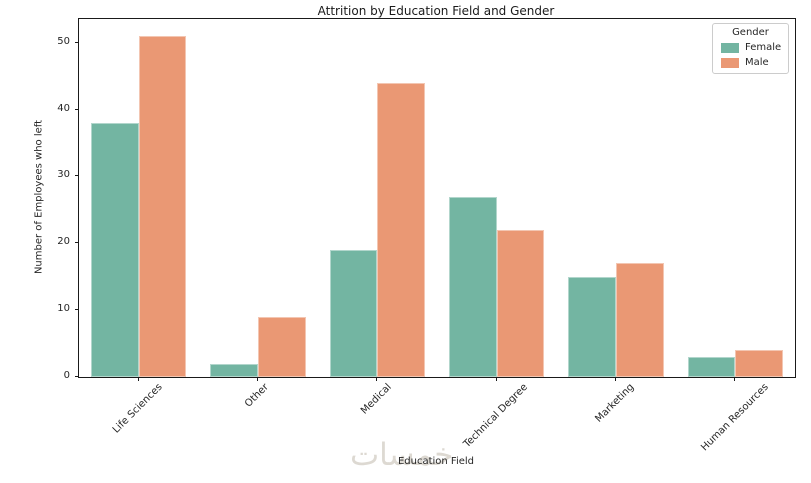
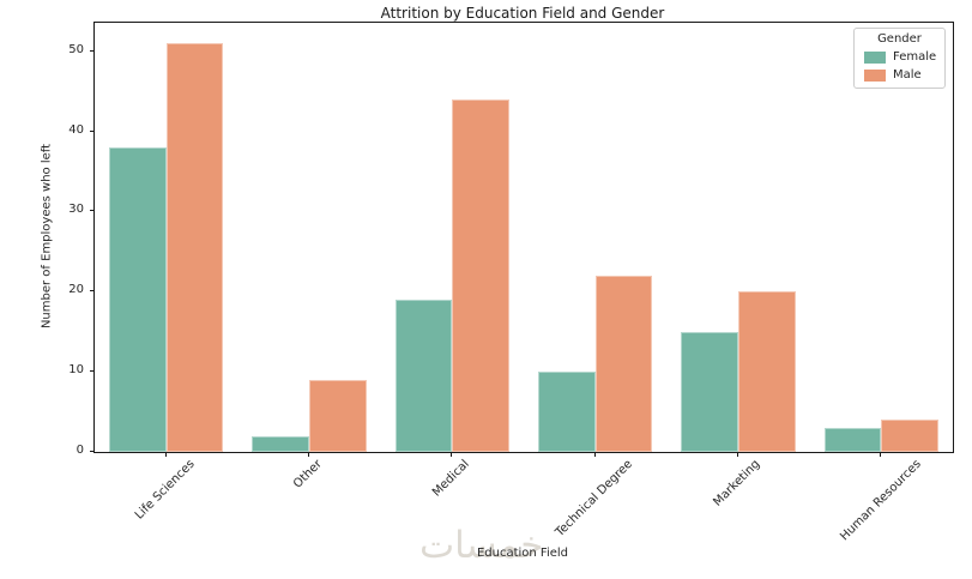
Female/Technical Degree: 27 -> 10
Male/Marketing: 17 -> 20
